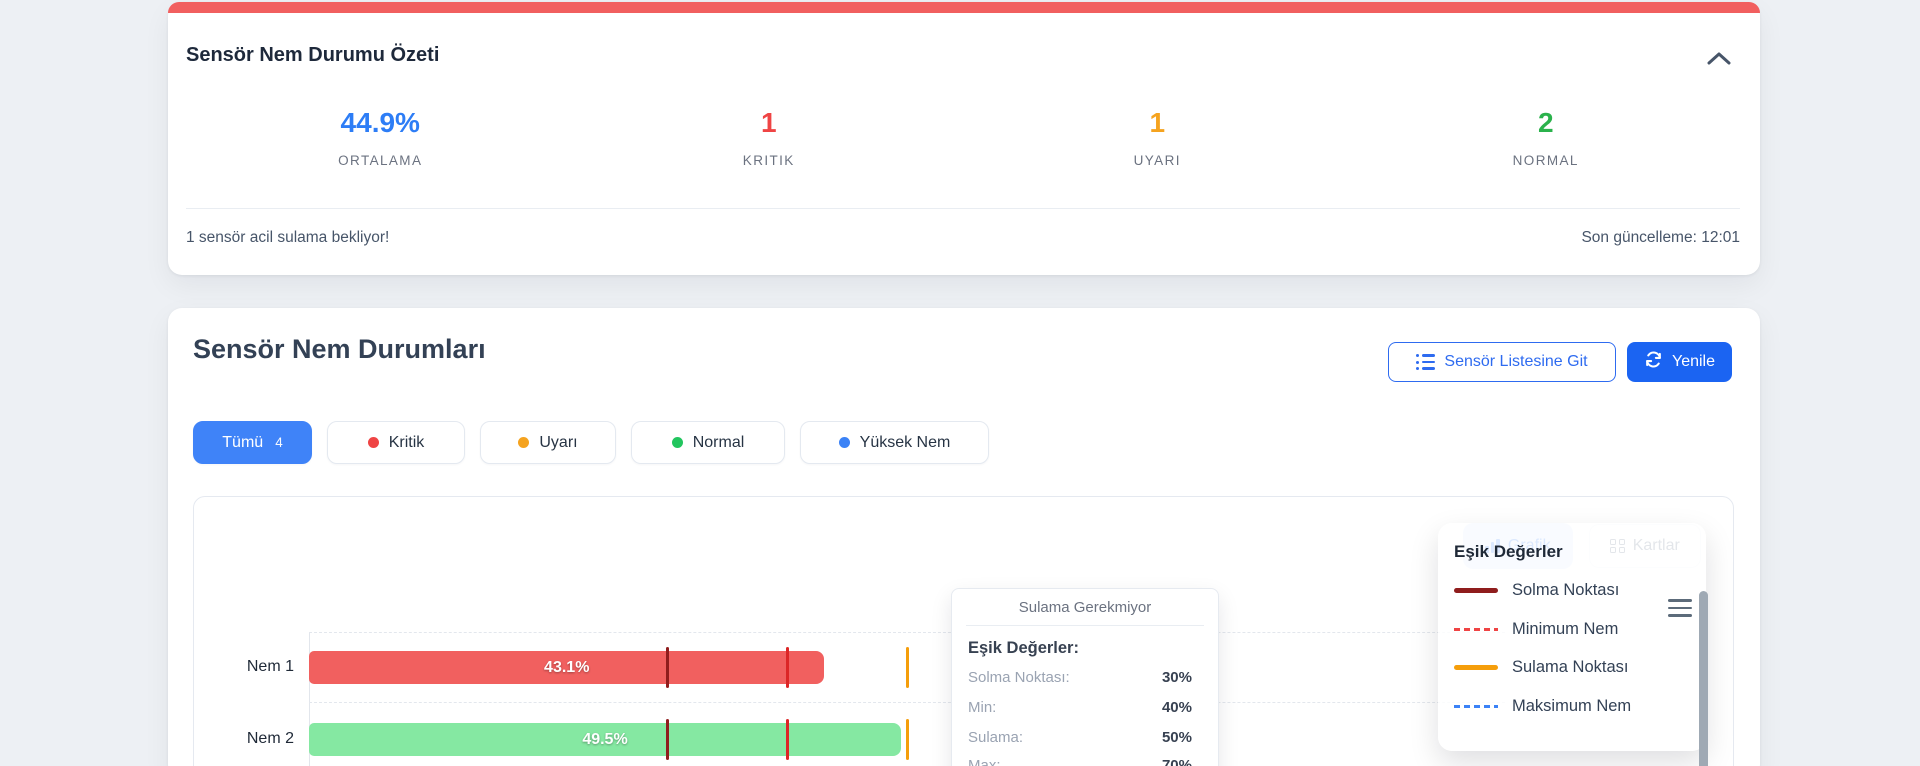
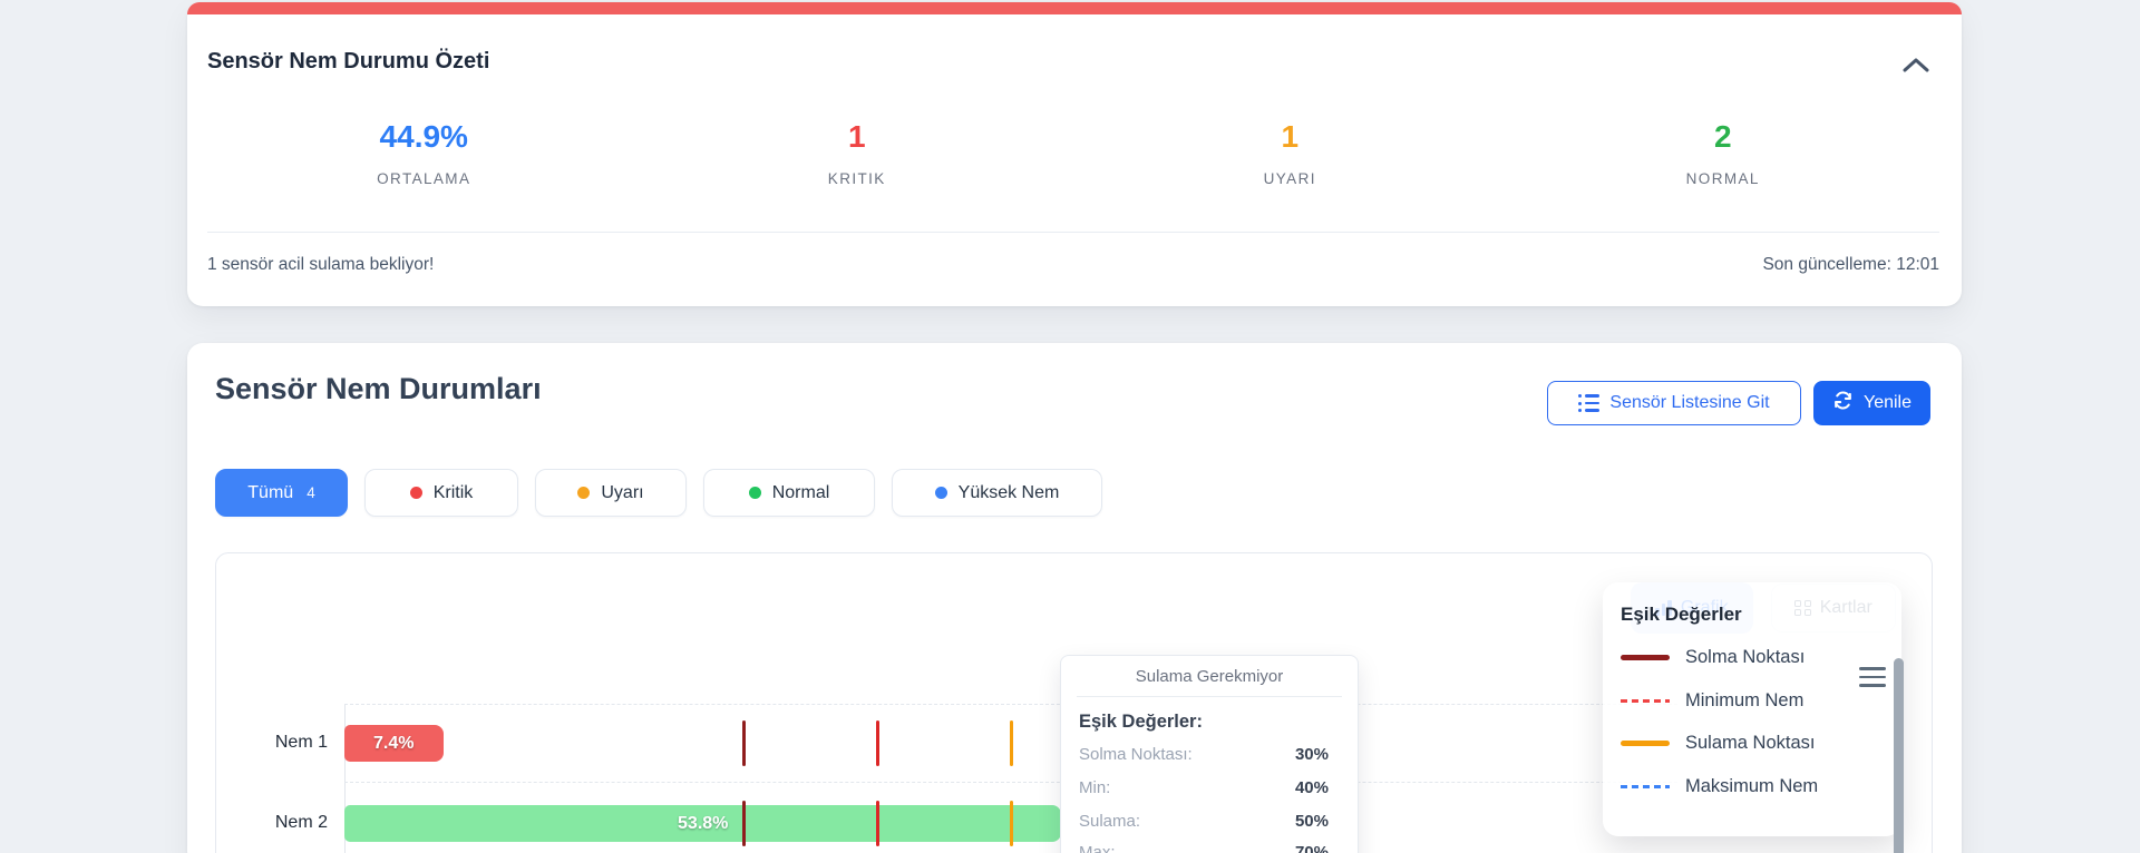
Nem 1: 43.1% -> 7.4%
Nem 2: 49.5% -> 53.8%
